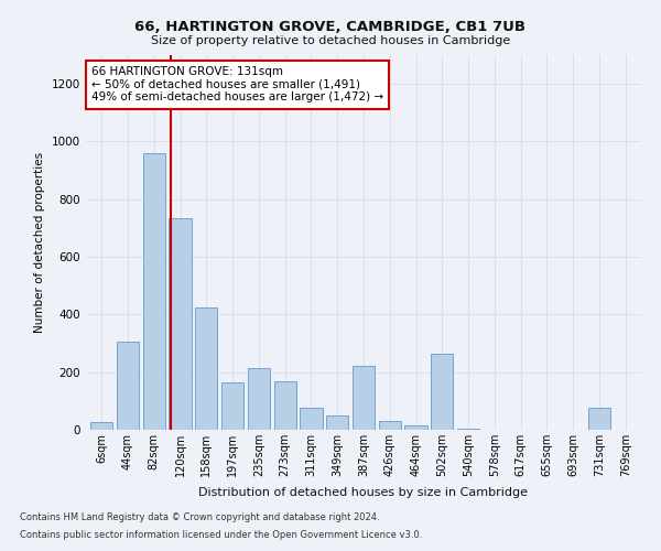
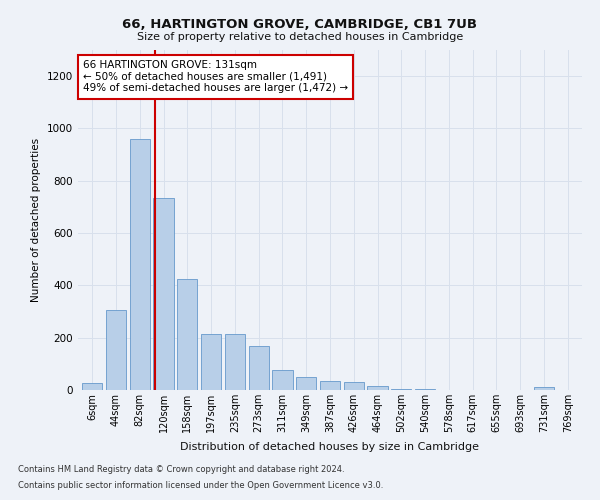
197sqm: 165 -> 213
387sqm: 220 -> 35
502sqm: 265 -> 5
731sqm: 75 -> 10
